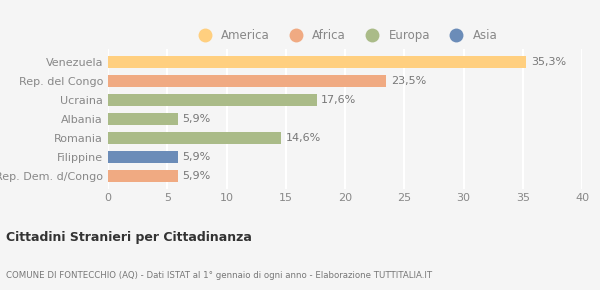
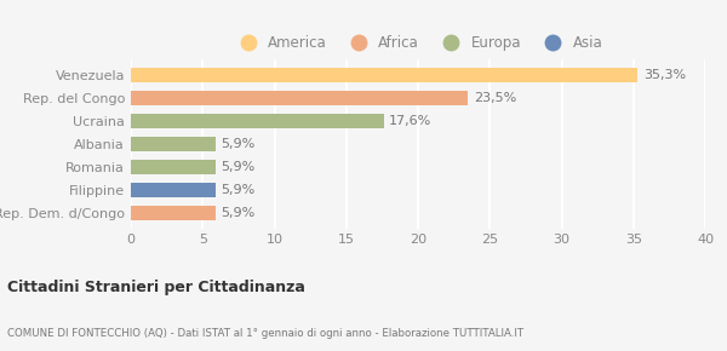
Romania: 14,6% -> 5,9%
